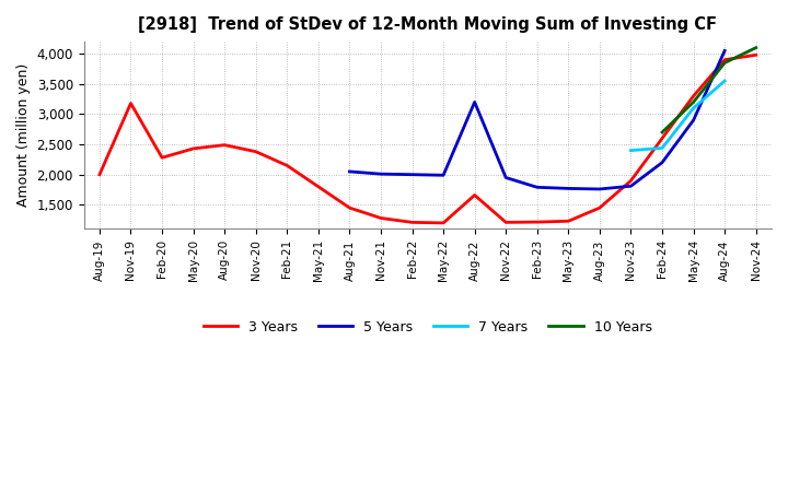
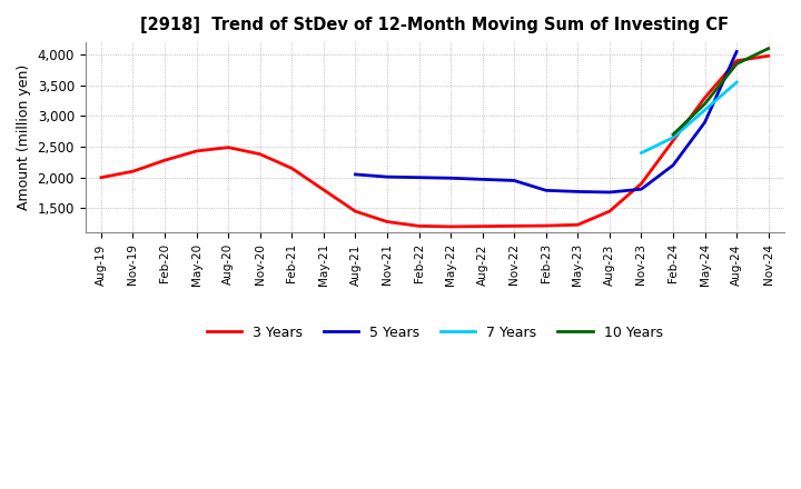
3 Years/Nov-19: 3,180 -> 2,100
3 Years/Aug-22: 1,660 -> 1,200
5 Years/Aug-22: 3,200 -> 1,970
7 Years/Feb-24: 2,440 -> 2,650
